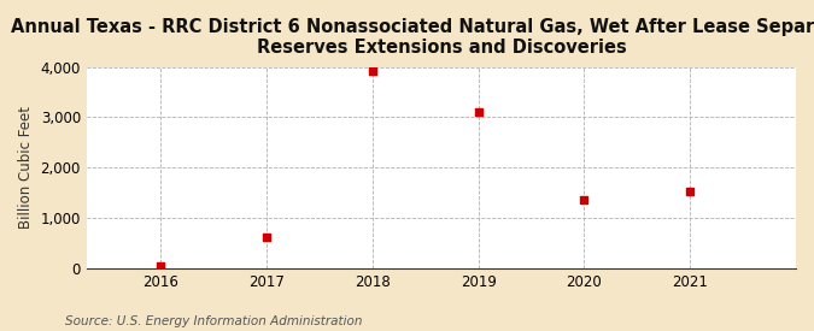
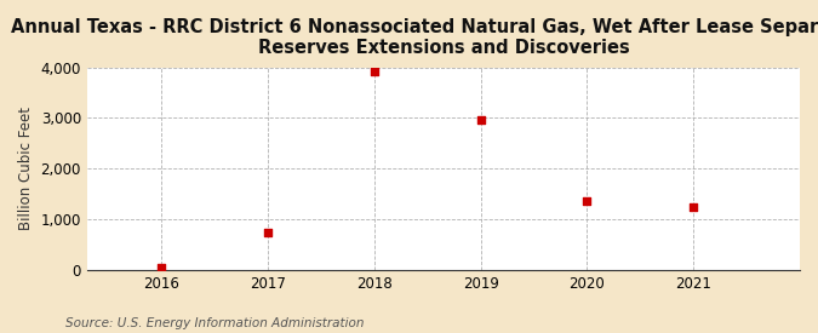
2017: 620 -> 750
2019: 3,100 -> 2,950
2021: 1,530 -> 1,250
